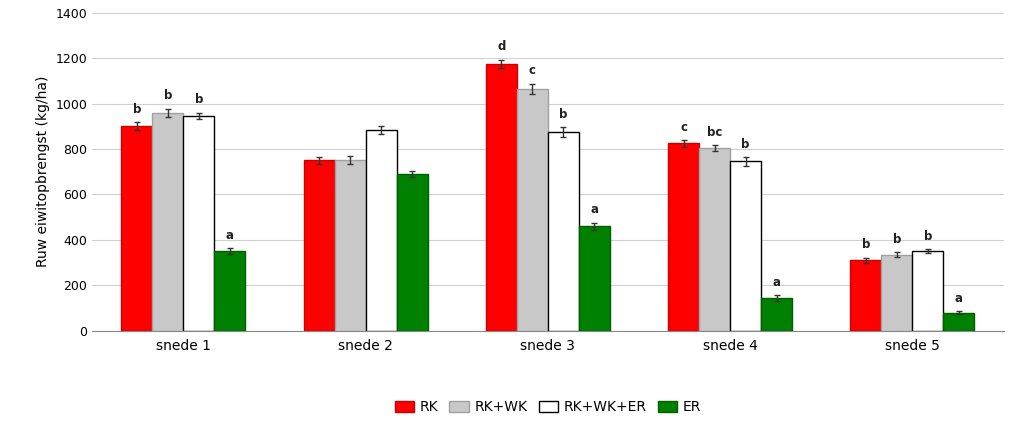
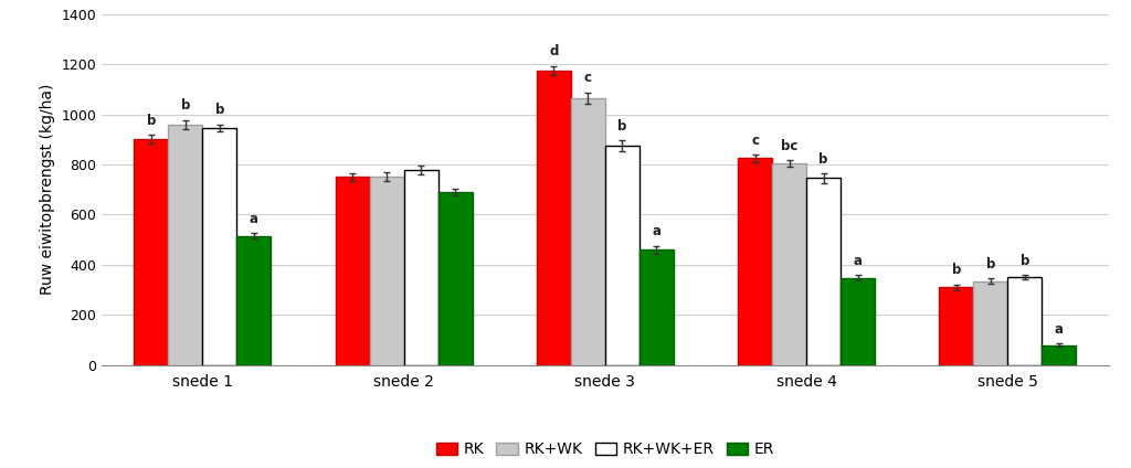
ER/snede 1: 350 -> 515
RK+WK+ER/snede 2: 885 -> 778
ER/snede 4: 145 -> 348
